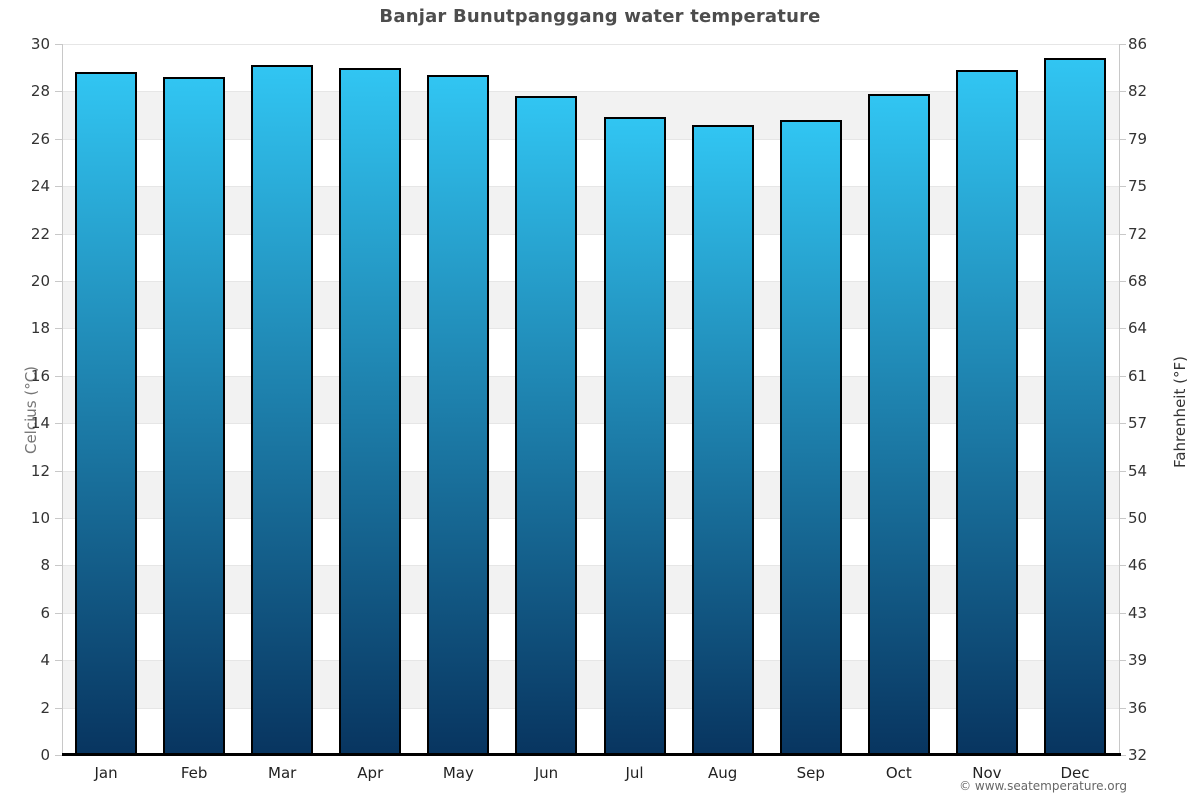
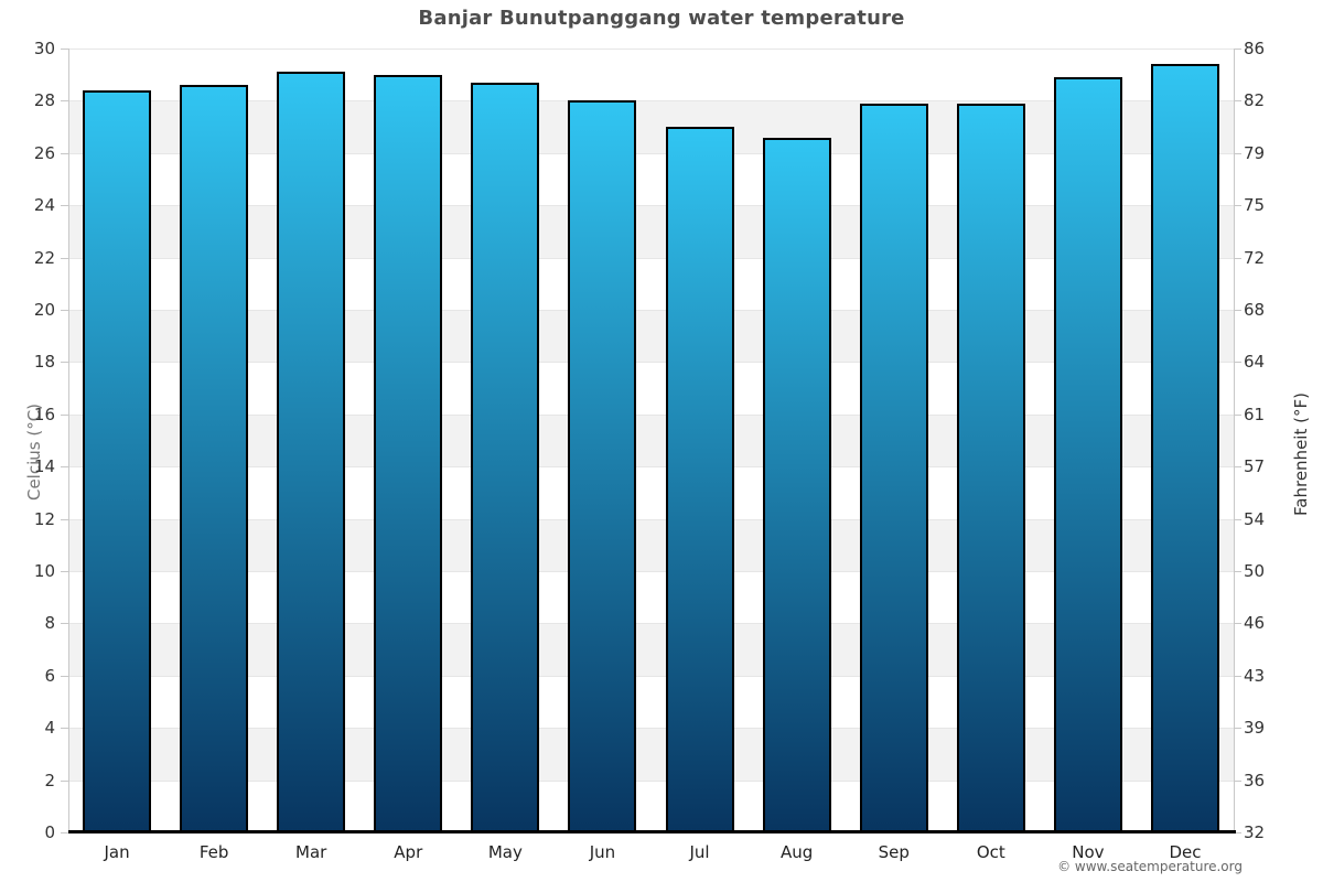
Jan: 28.8 -> 28.4
Jun: 27.8 -> 28.0
Jul: 26.9 -> 27.0
Sep: 26.8 -> 27.9
